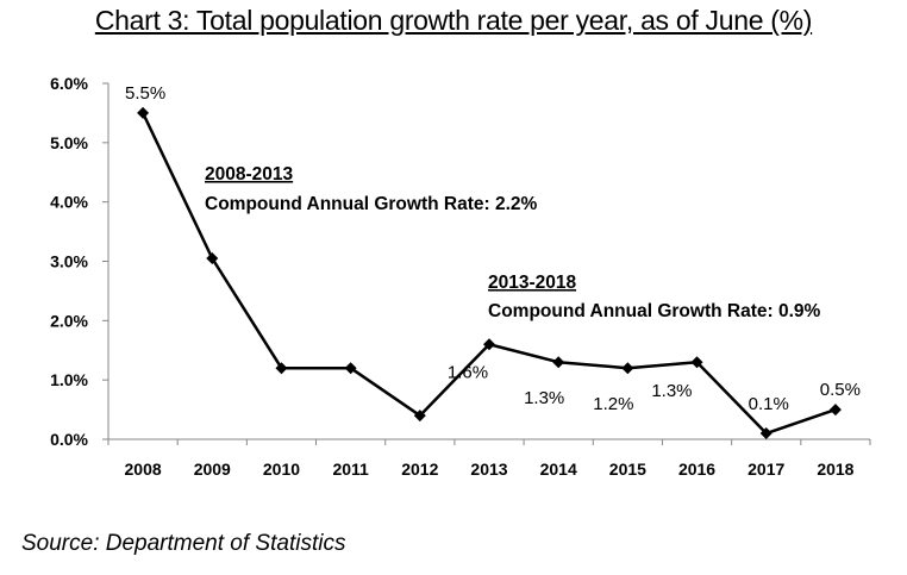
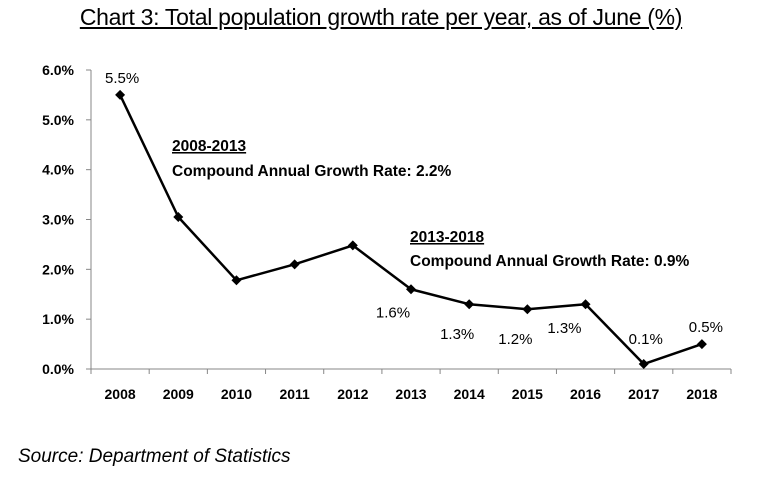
2010: 1.2% -> 1.8%
2011: 1.2% -> 2.1%
2012: 0.4% -> 2.5%
